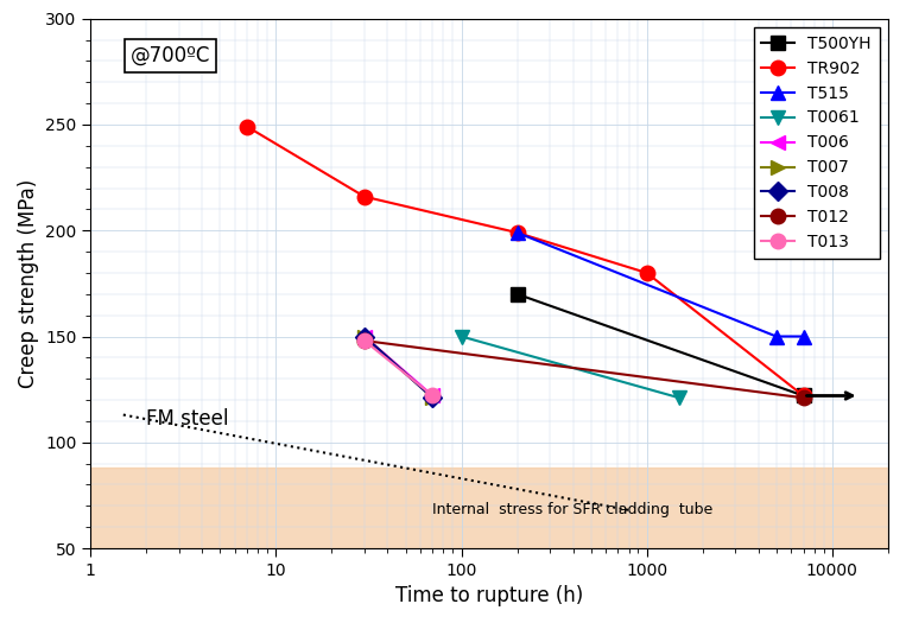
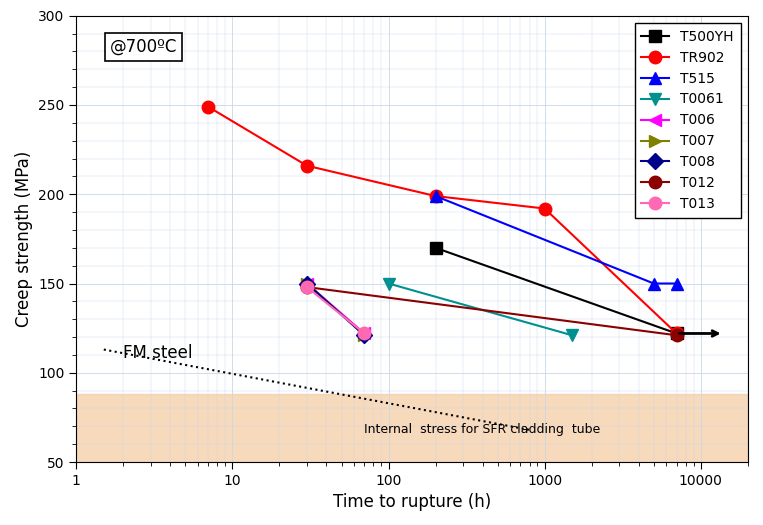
TR902/1000: 180 -> 192
